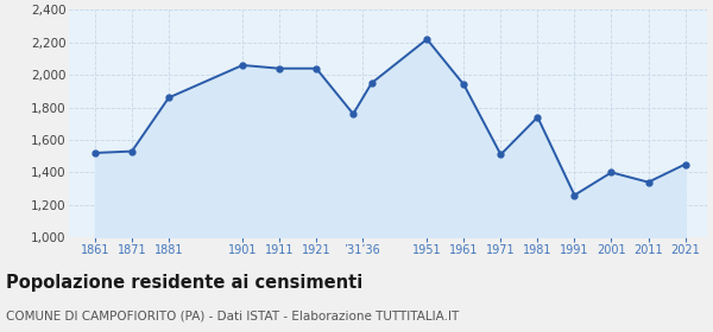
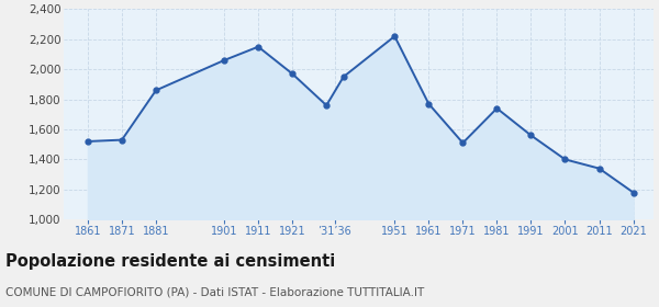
1911: 2,040 -> 2,150
1921: 2,040 -> 1,970
1961: 1,940 -> 1,770
1991: 1,260 -> 1,560
2021: 1,450 -> 1,180
